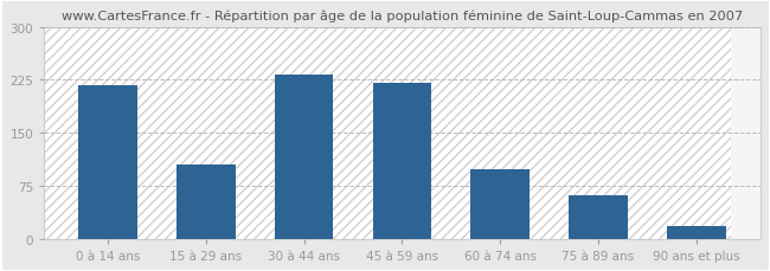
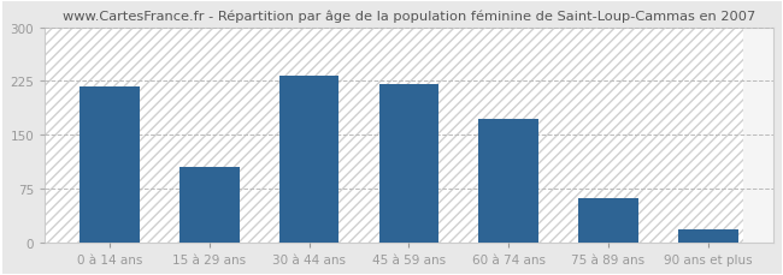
60 à 74 ans: 98 -> 172
